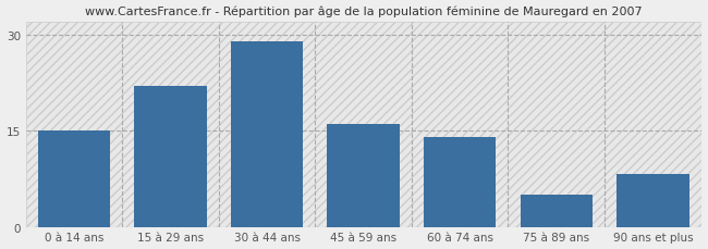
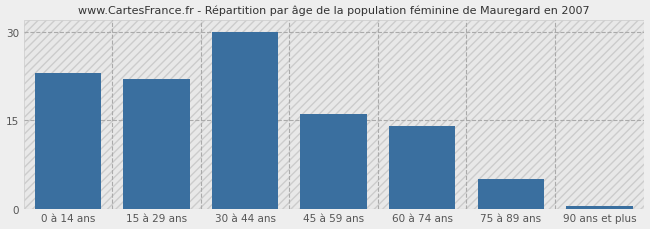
0 à 14 ans: 15.0 -> 23.0
30 à 44 ans: 29.0 -> 30.0
90 ans et plus: 8.2 -> 0.5
